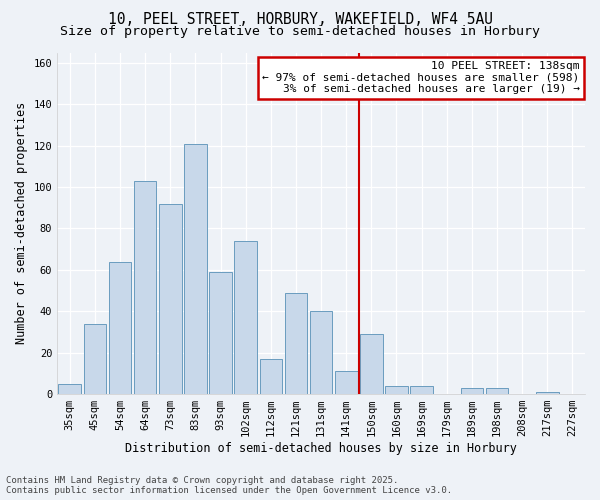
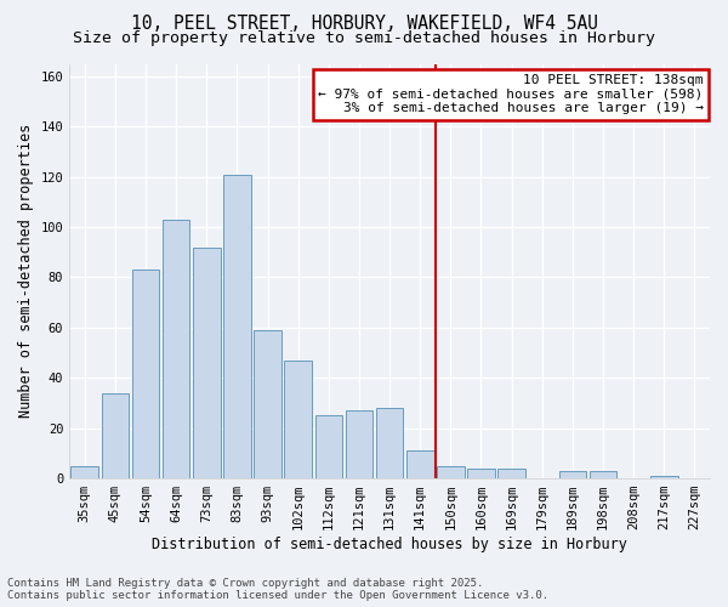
54sqm: 64 -> 83
102sqm: 74 -> 47
112sqm: 17 -> 25
121sqm: 49 -> 27
131sqm: 40 -> 28
150sqm: 29 -> 5
